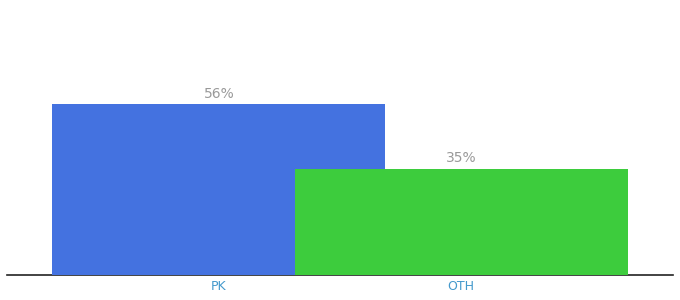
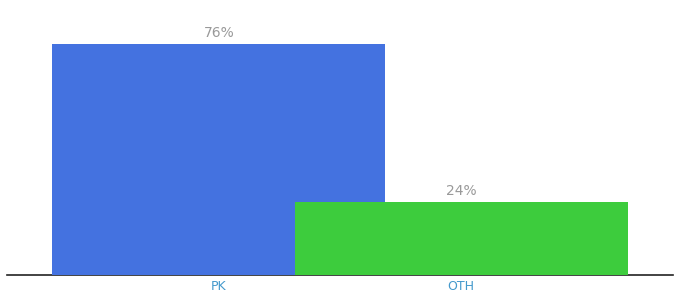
PK: 56% -> 76%
OTH: 35% -> 24%
